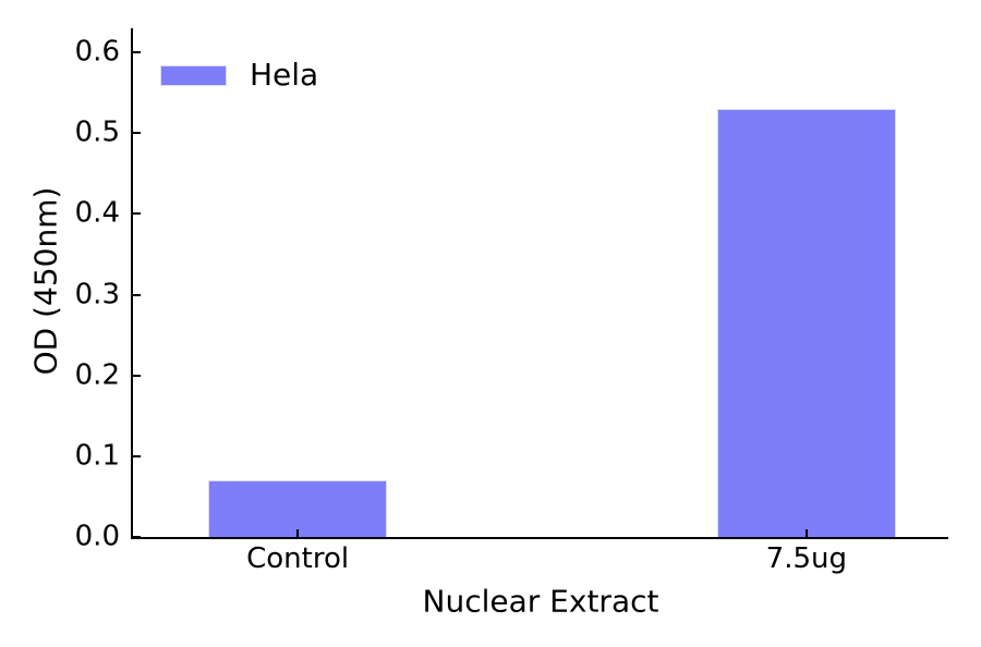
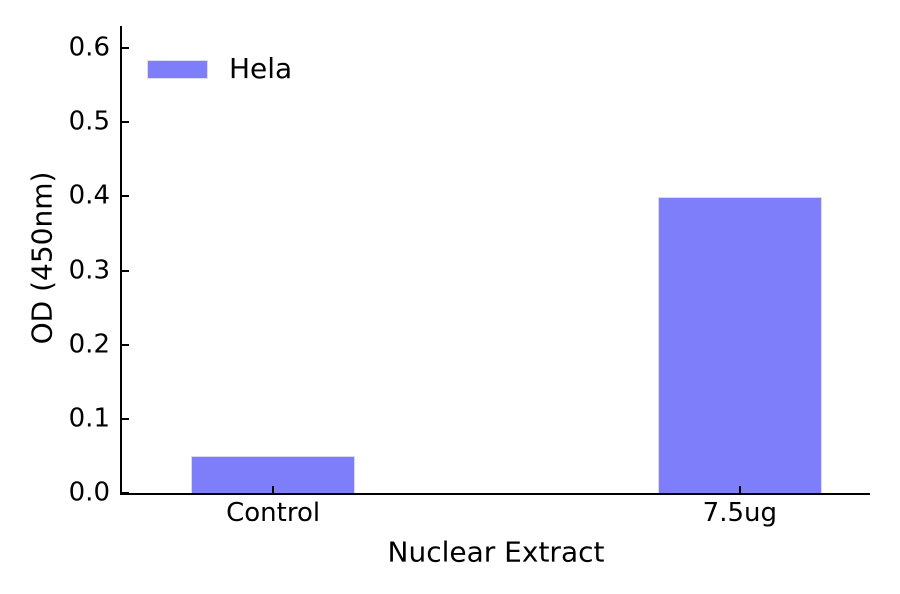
Control: 0.07 -> 0.05
7.5ug: 0.53 -> 0.40
